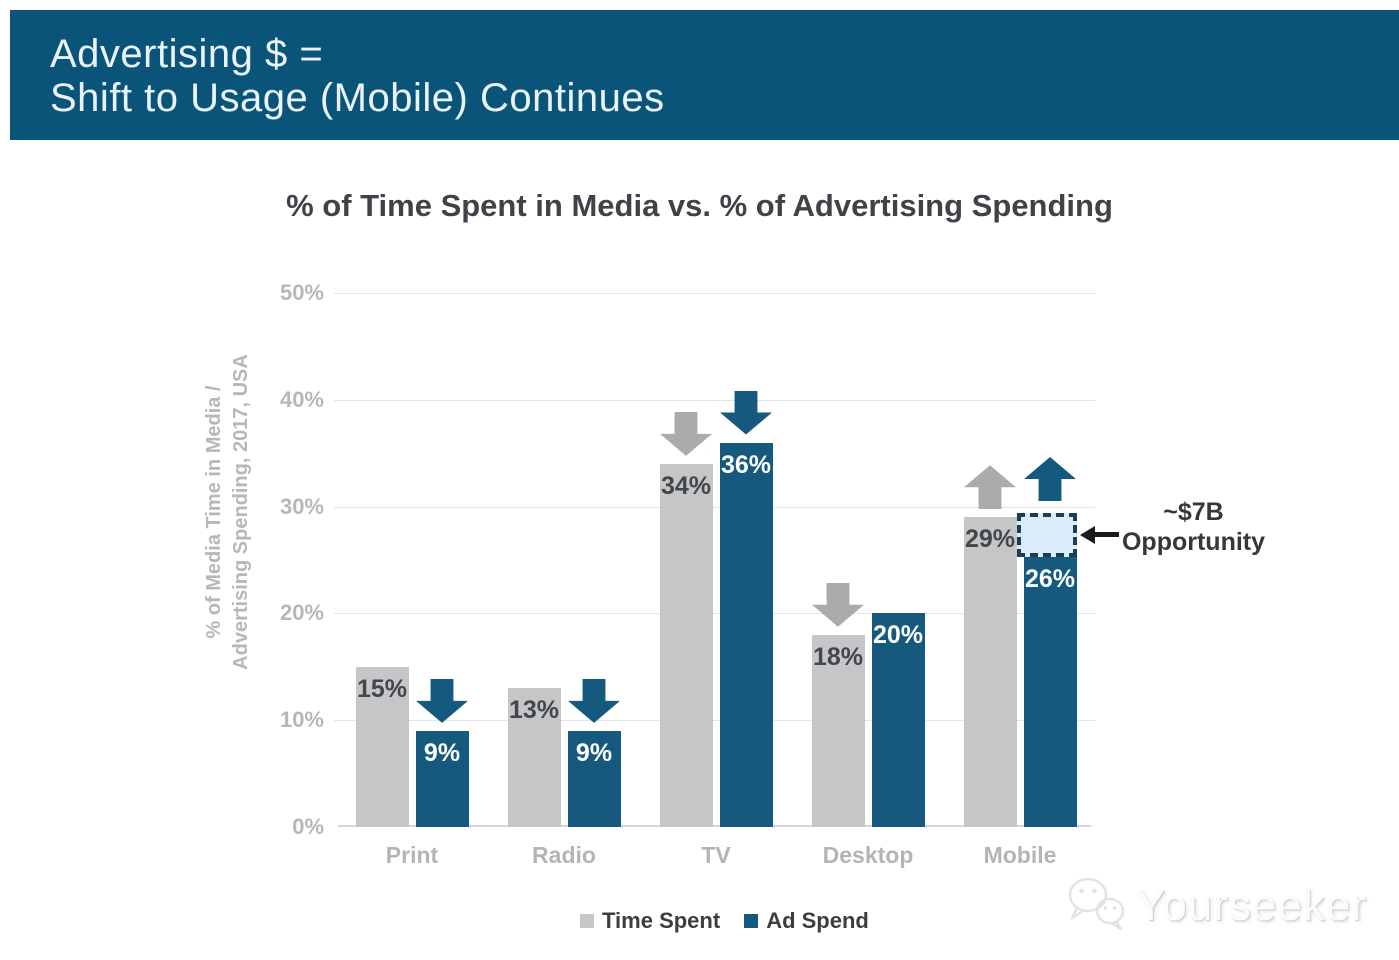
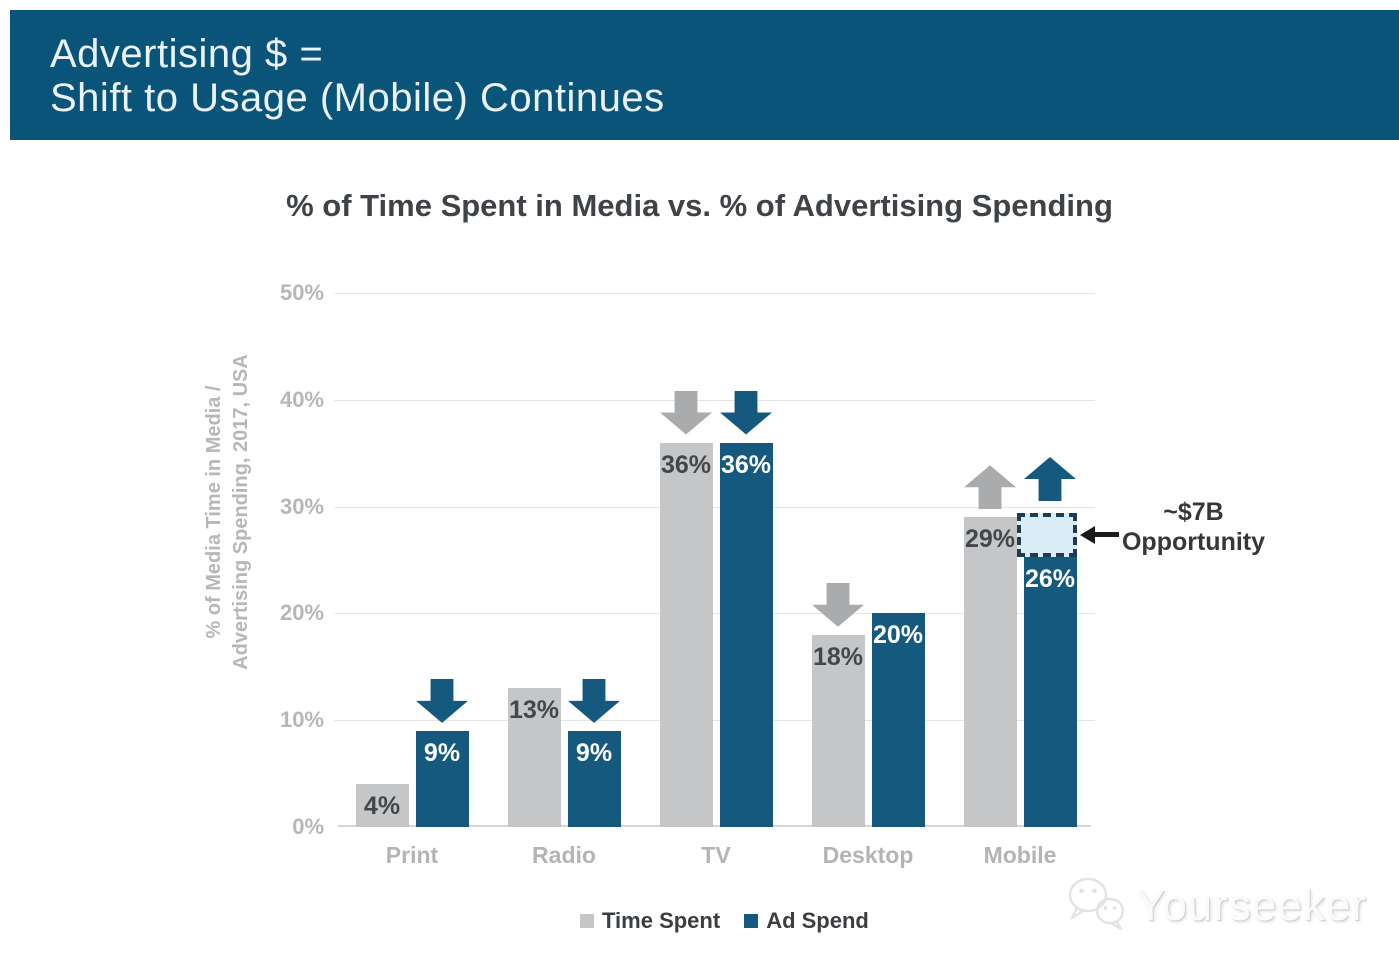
Time Spent/Print: 15% -> 4%
Time Spent/TV: 34% -> 36%
